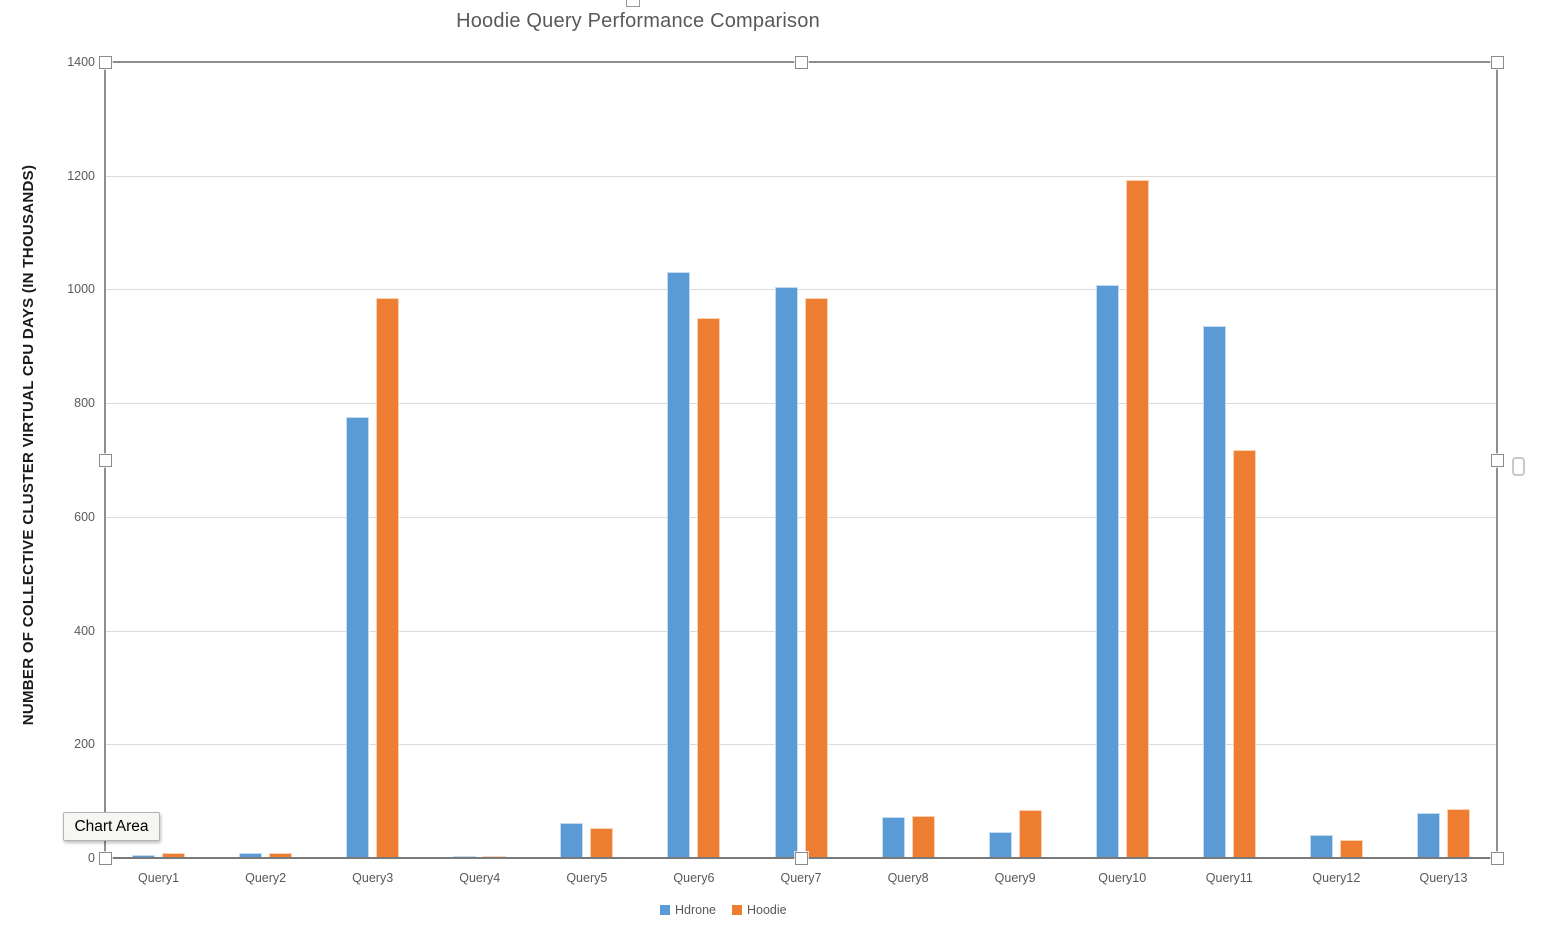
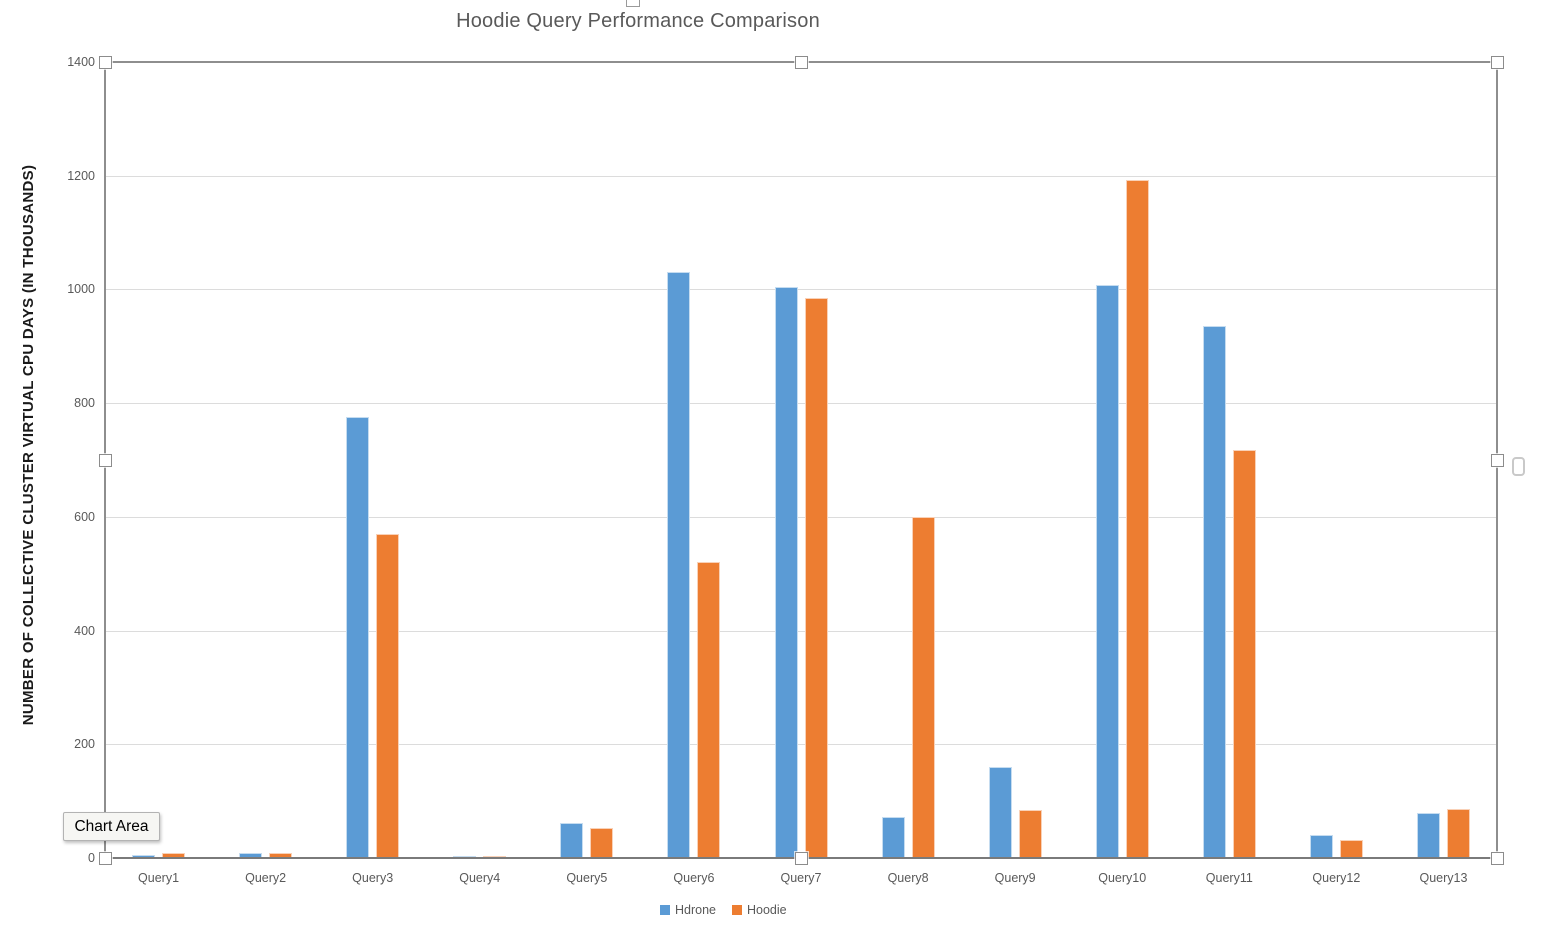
Hoodie/Query3: 980 -> 570
Hoodie/Query6: 950 -> 520
Hoodie/Query8: 70 -> 600
Hdrone/Query9: 50 -> 160
